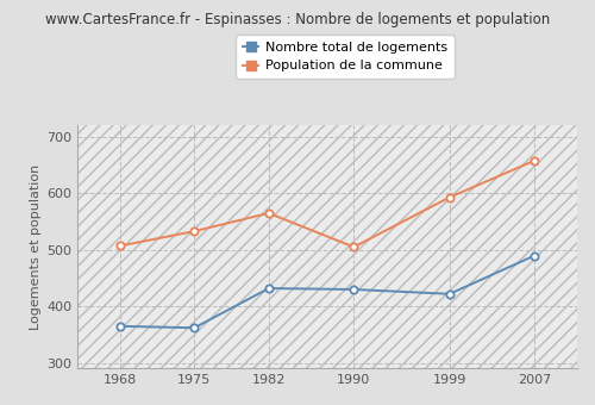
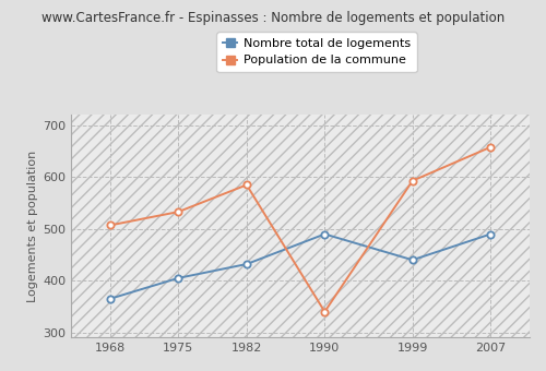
Nombre total de logements/1975: 362 -> 405
Population de la commune/1982: 565 -> 585
Nombre total de logements/1990: 430 -> 490
Population de la commune/1990: 505 -> 340
Nombre total de logements/1999: 422 -> 440
